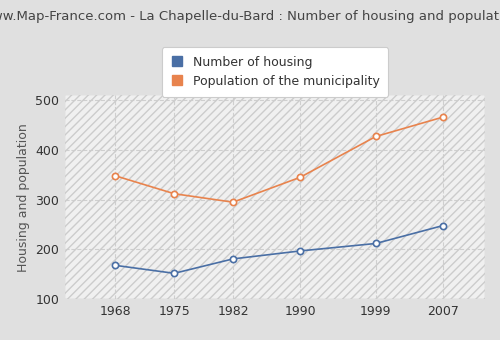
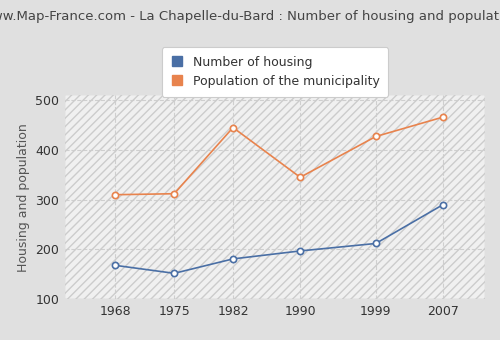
Population of the municipality/1968: 348 -> 310
Population of the municipality/1982: 295 -> 445
Number of housing/2007: 248 -> 290
